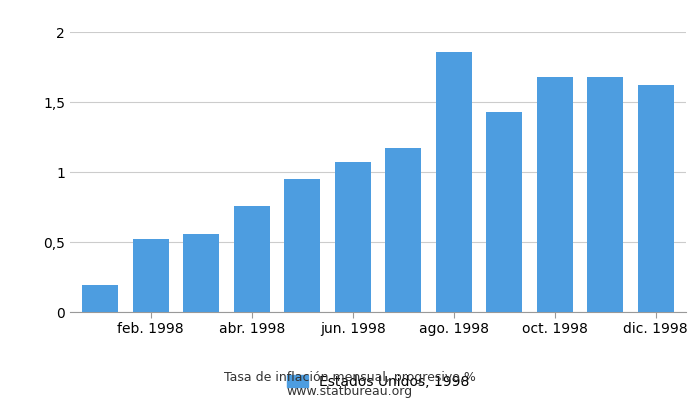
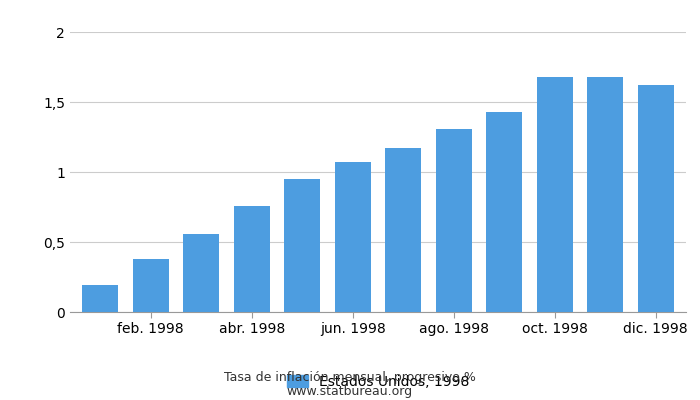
feb. 1998: 0,52 -> 0,38
ago. 1998: 1,86 -> 1,31
